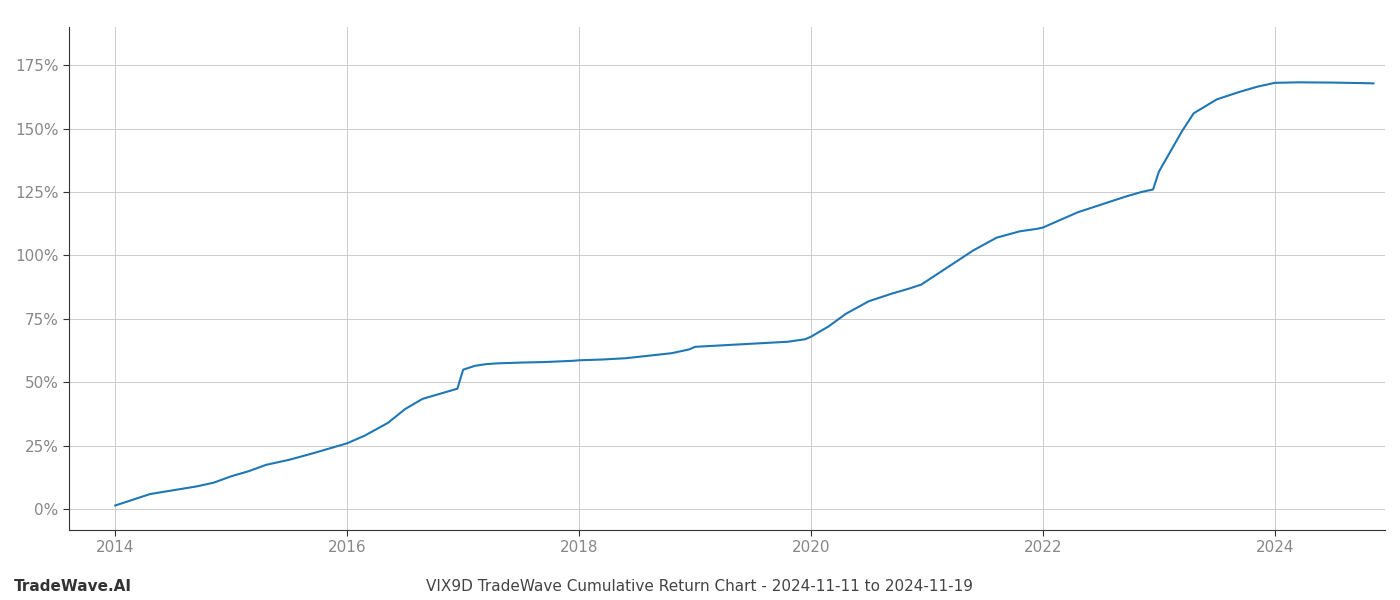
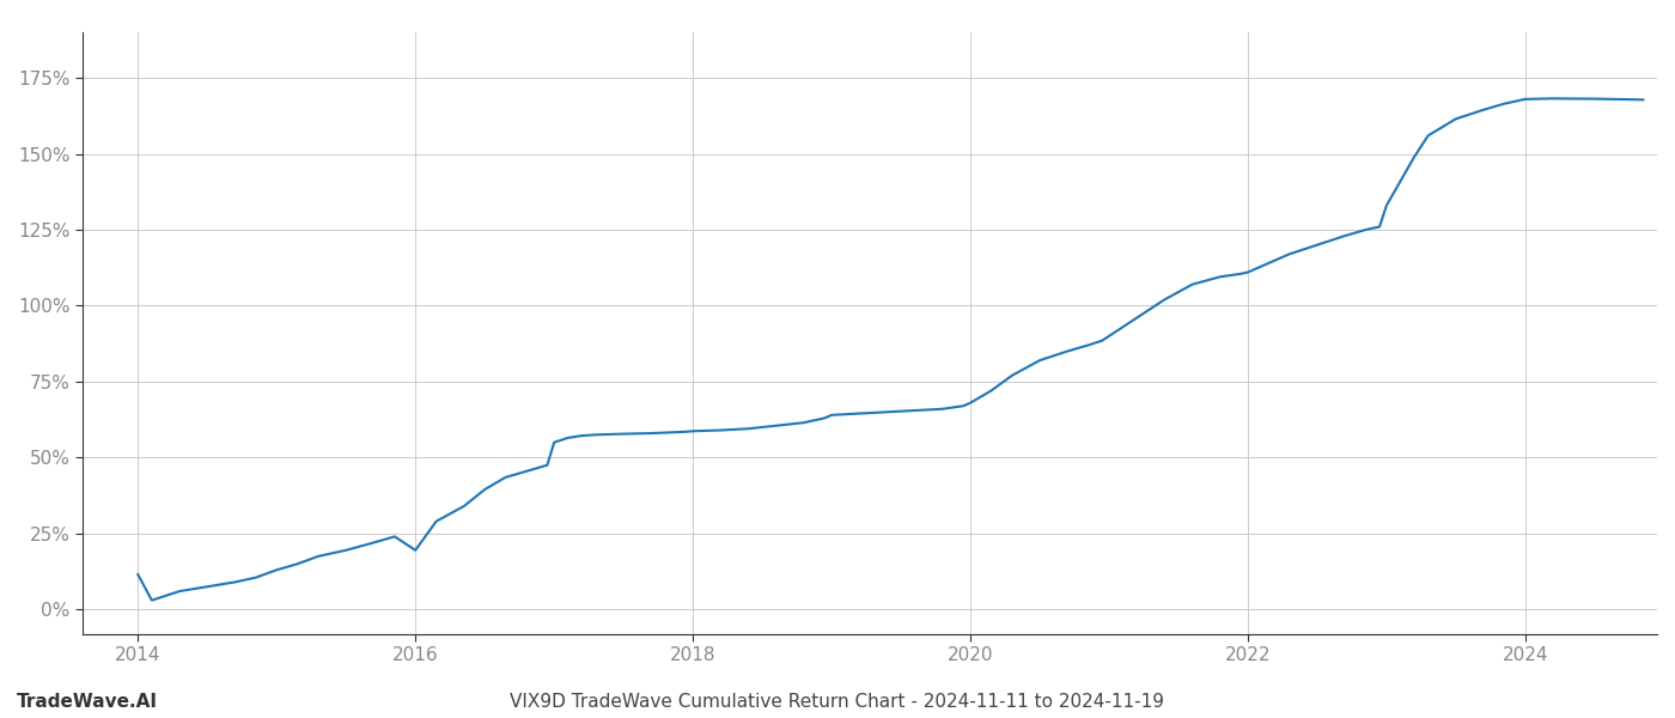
2014: 1.5% -> 11.5%
2016: 26.0% -> 19.5%
